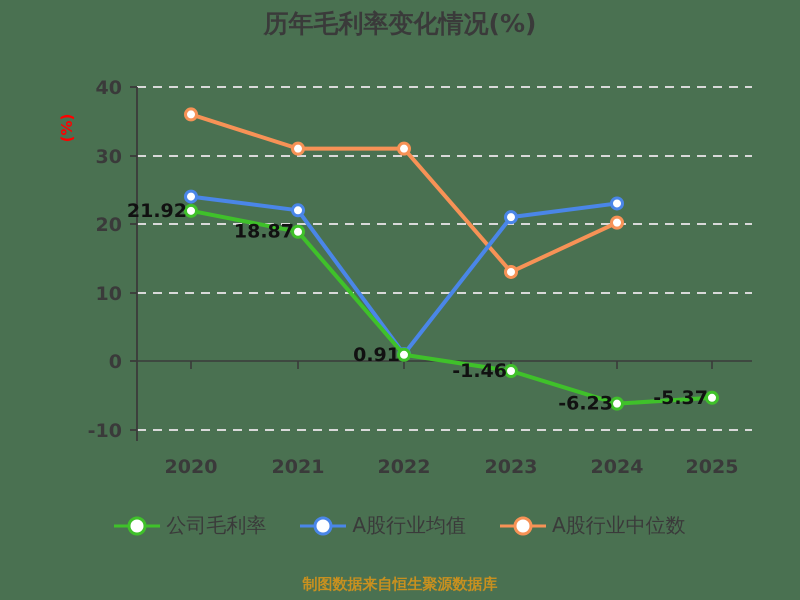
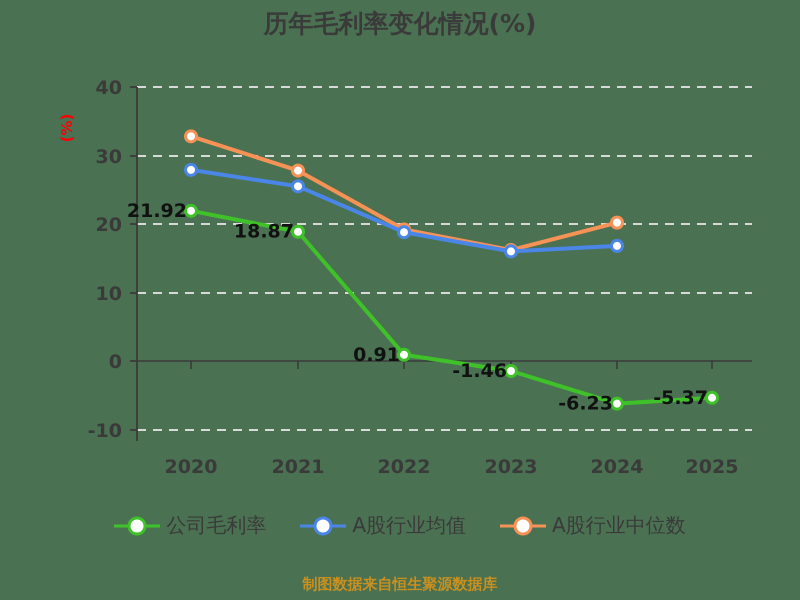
A股行业均值/2020: 24 -> 28
A股行业中位数/2020: 36 -> 33
A股行业均值/2021: 22 -> 26
A股行业中位数/2021: 31 -> 28
A股行业均值/2022: 1 -> 19
A股行业中位数/2022: 31 -> 19
A股行业均值/2023: 21 -> 16
A股行业中位数/2023: 13 -> 16
A股行业均值/2024: 23 -> 17
